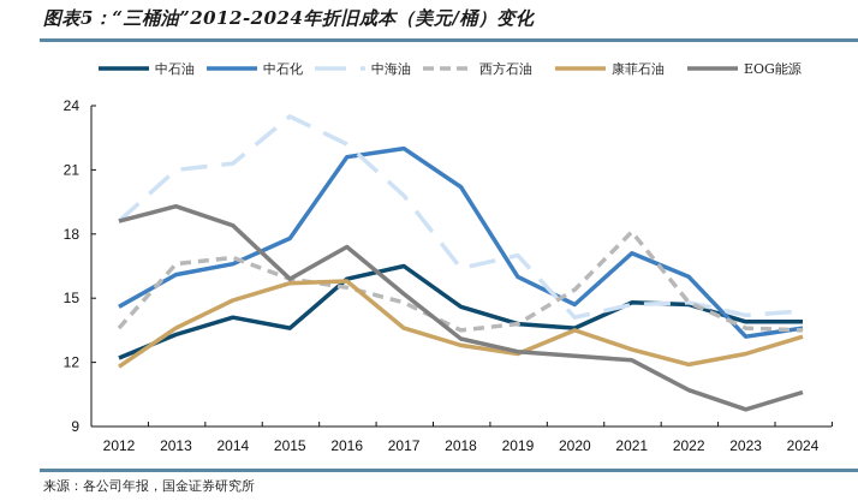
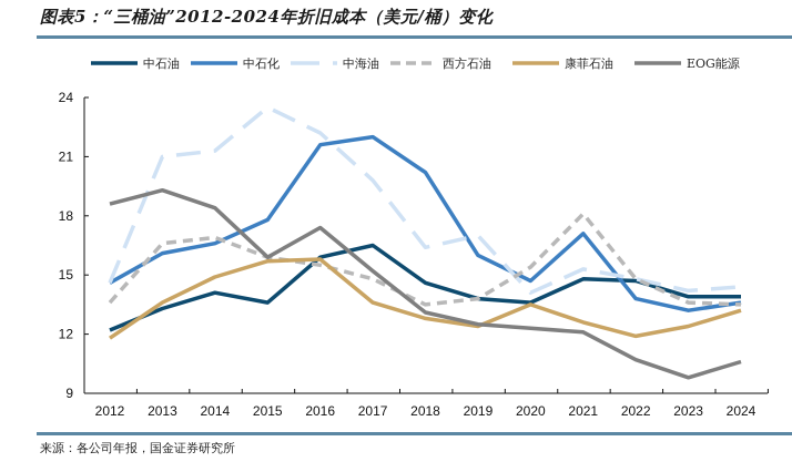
中海油/2012: 18.6 -> 14.6
中海油/2021: 14.7 -> 15.3
中石化/2022: 16.0 -> 13.8
